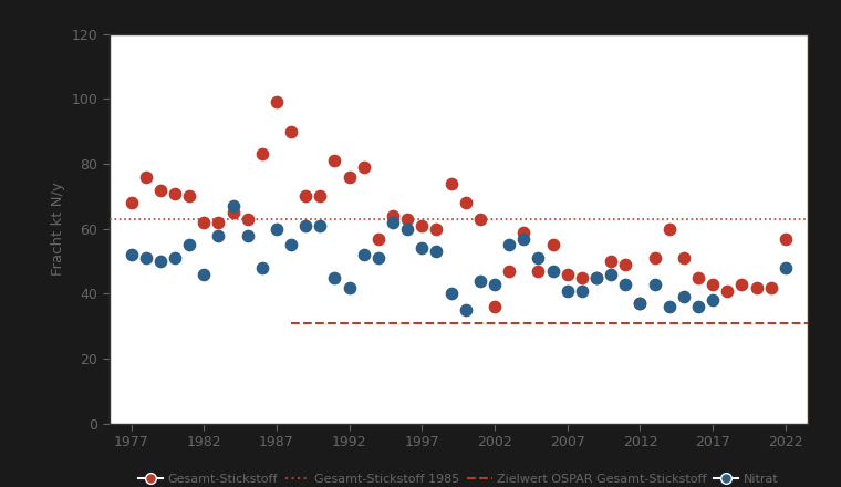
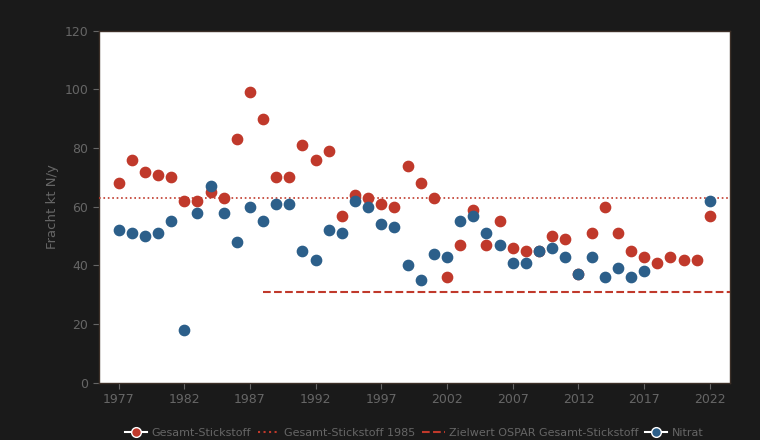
Nitrat/1982: 46 -> 18
Nitrat/2022: 48 -> 62
